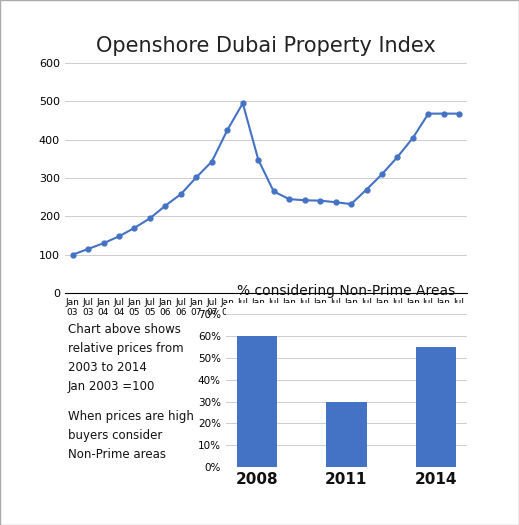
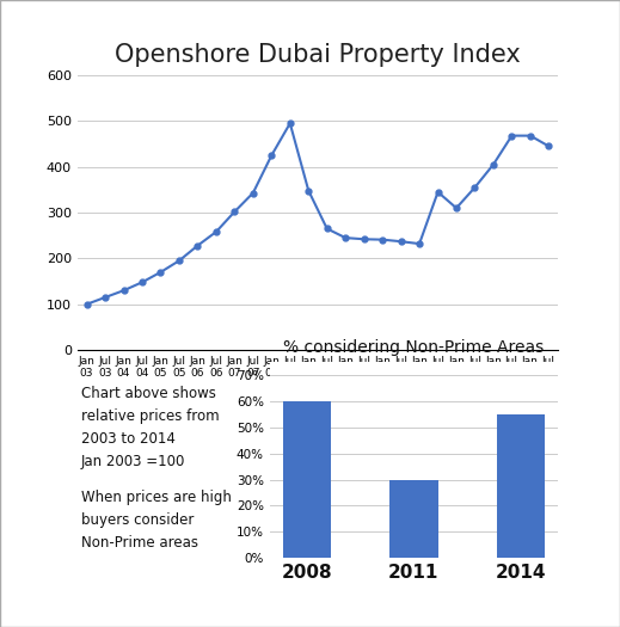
Openshore Dubai Property Index/Jul 12: 270 -> 345
Openshore Dubai Property Index/Jul 15: 468 -> 445
